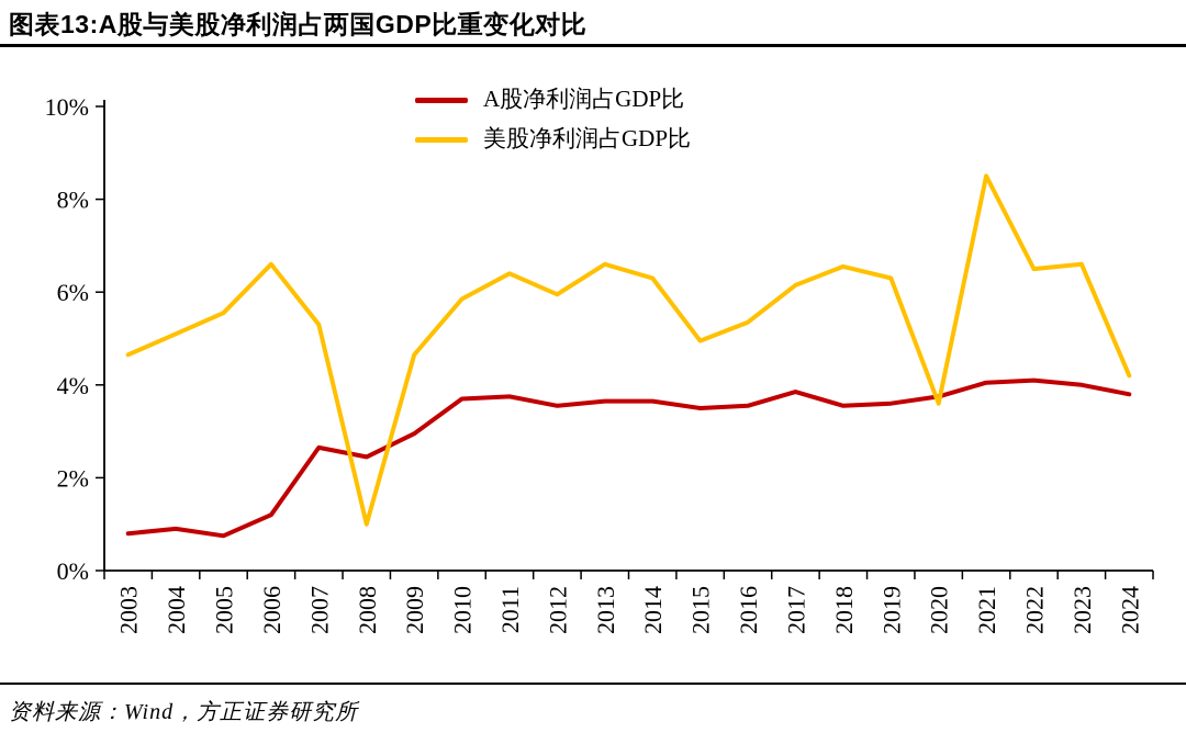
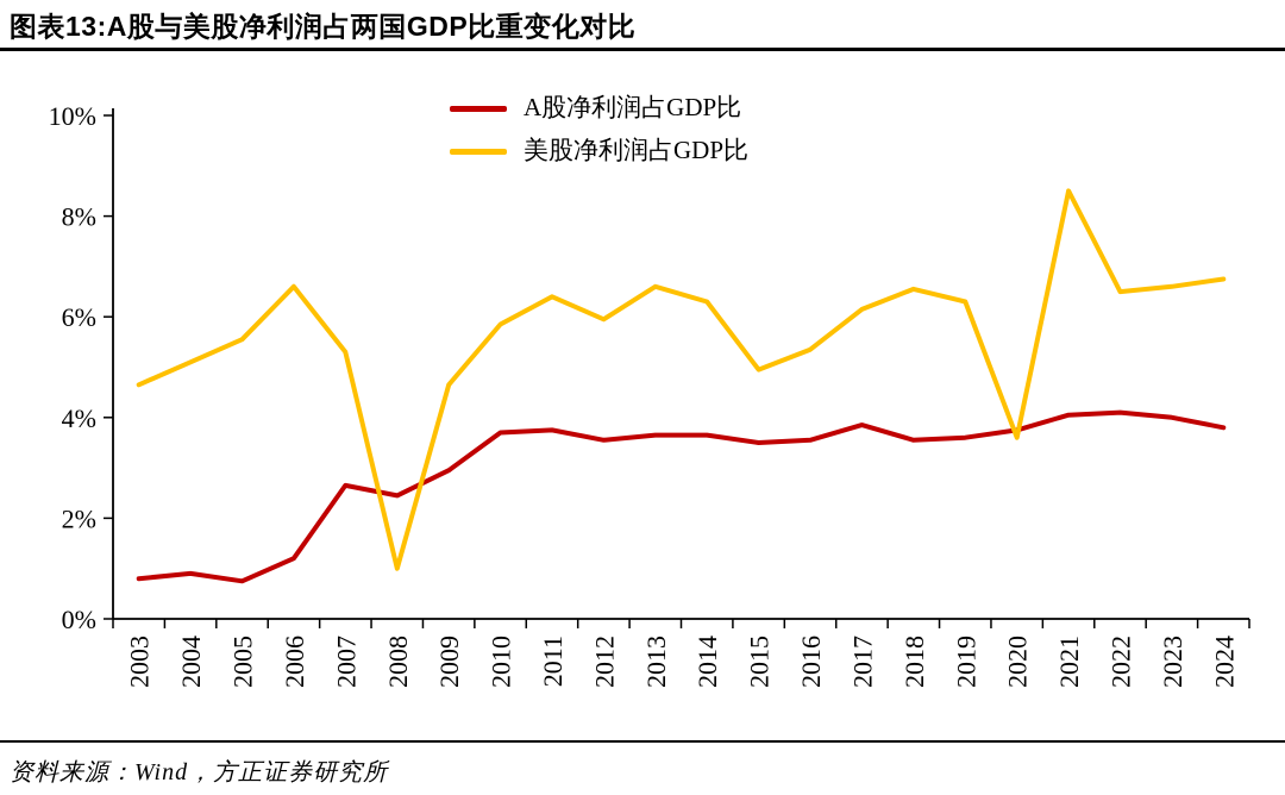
美股净利润占GDP比/2024: 4.2% -> 6.8%
